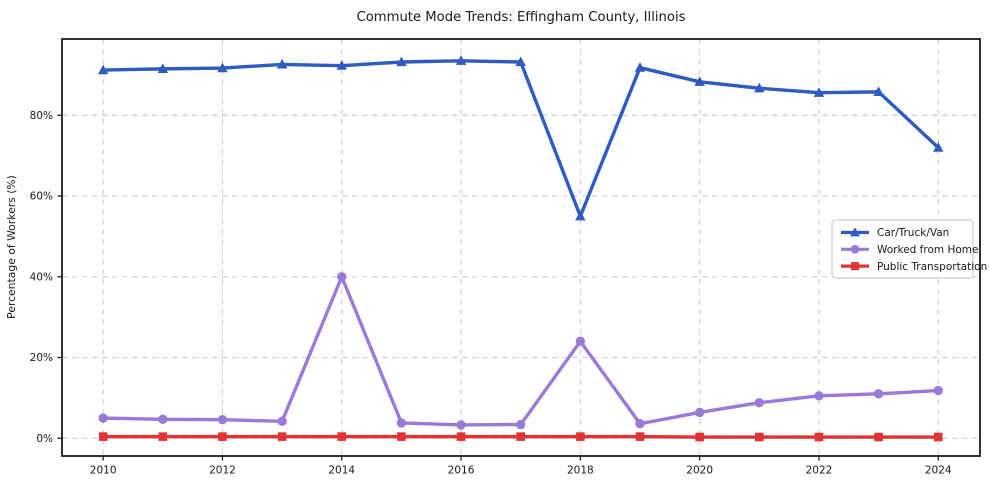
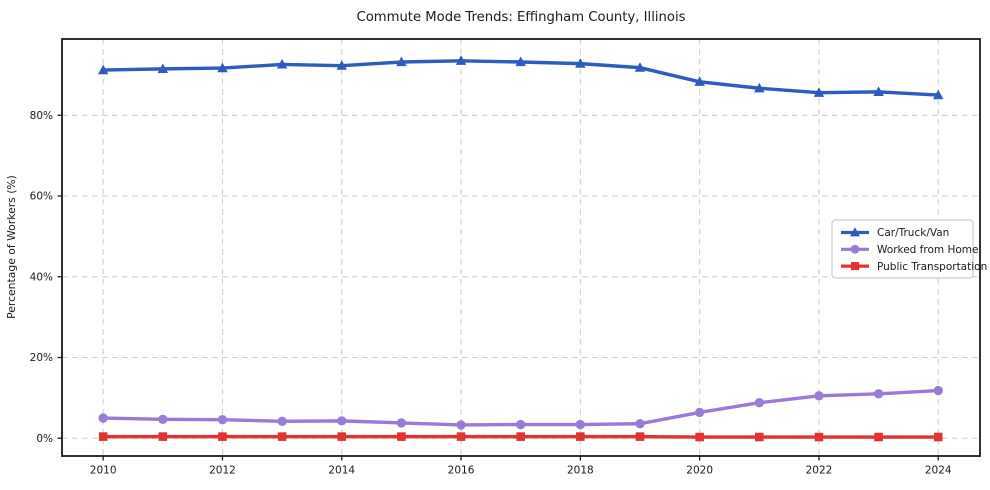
Worked from Home/2014: 40% -> 4%
Car/Truck/Van/2018: 55% -> 93%
Worked from Home/2018: 24% -> 3%
Car/Truck/Van/2024: 72% -> 85%
